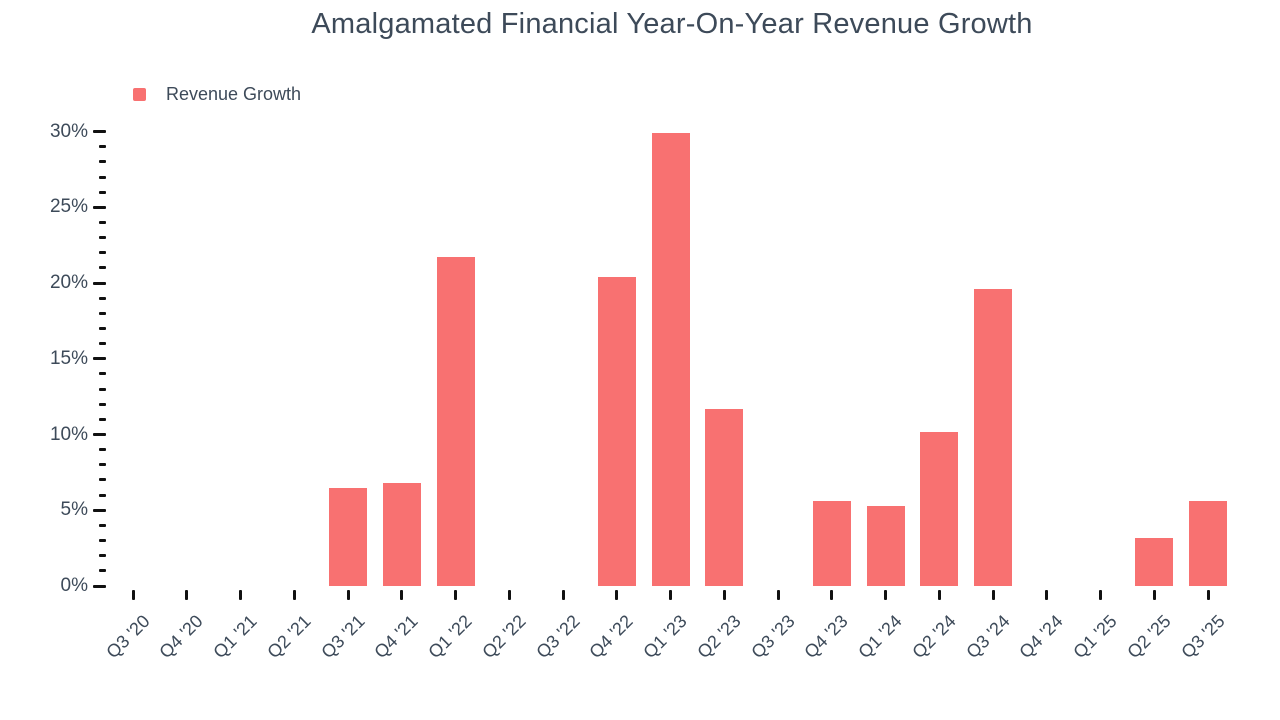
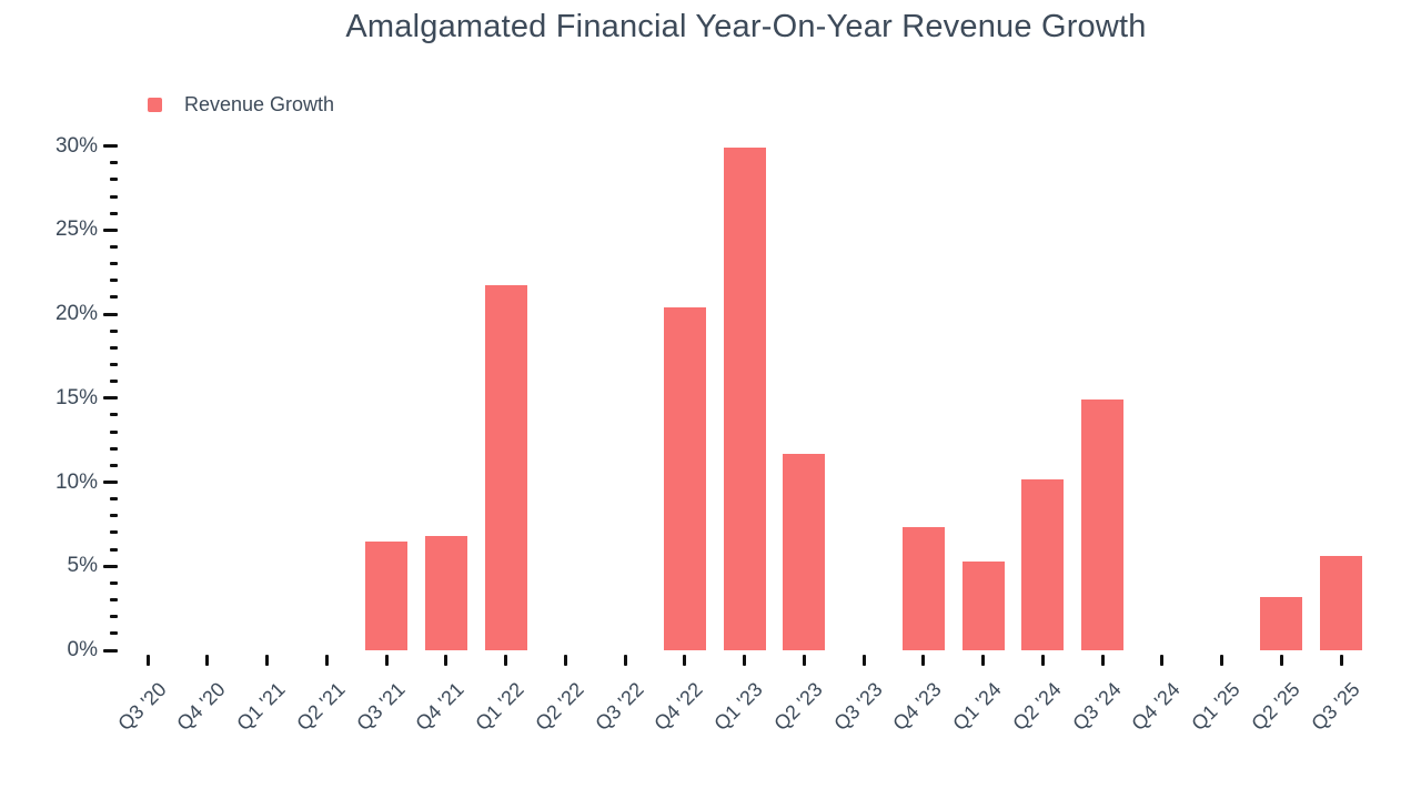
Q4 '23: 5.6% -> 7.3%
Q3 '24: 19.6% -> 14.9%
